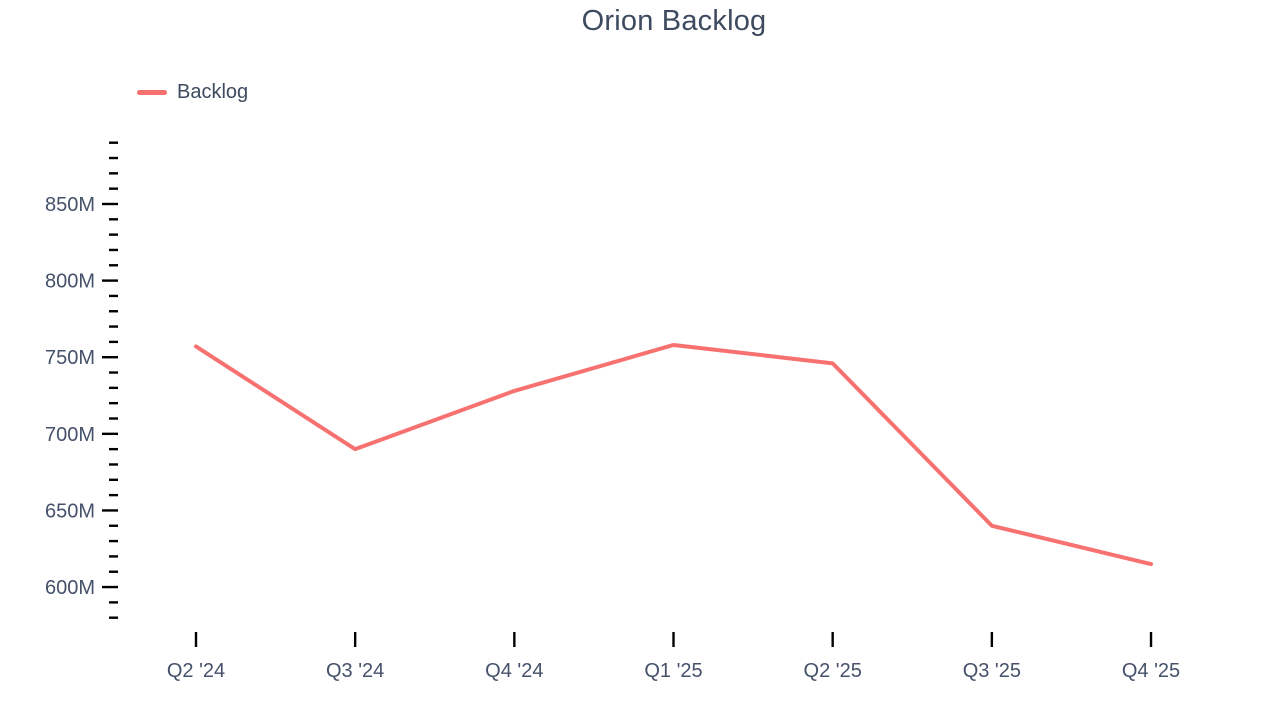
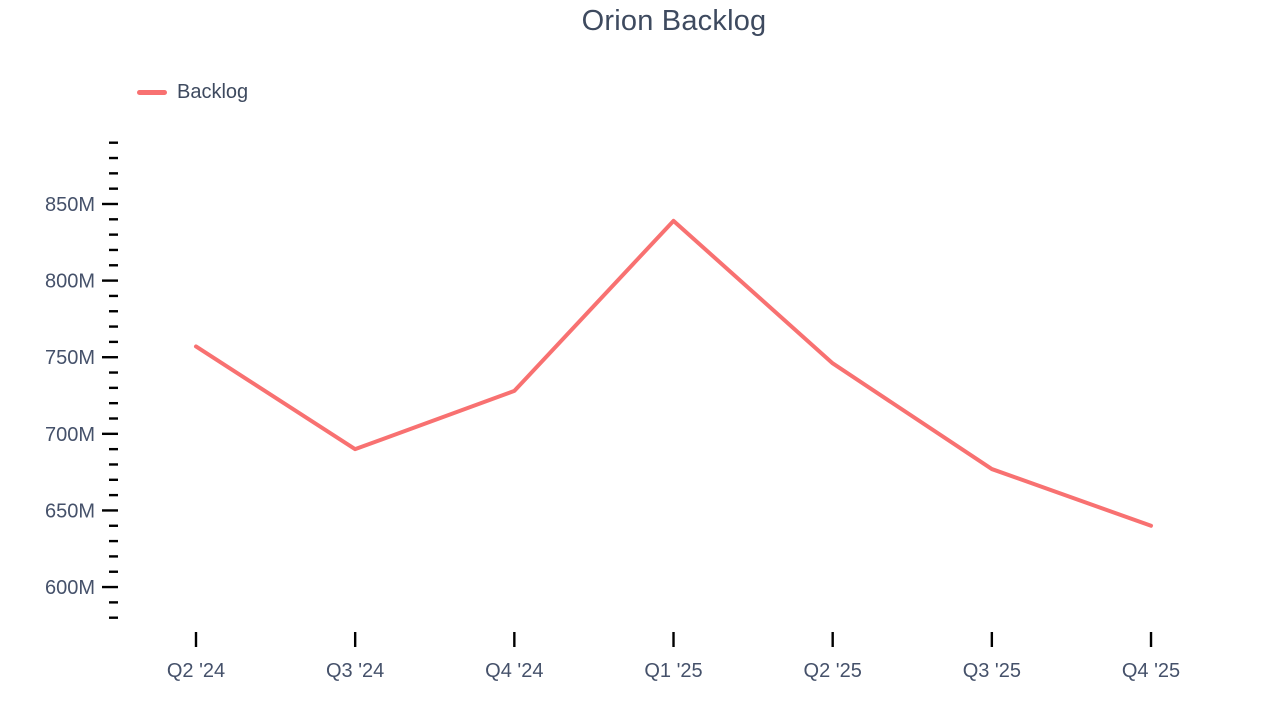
Q1 '25: 758M -> 839M
Q3 '25: 640M -> 677M
Q4 '25: 615M -> 640M
